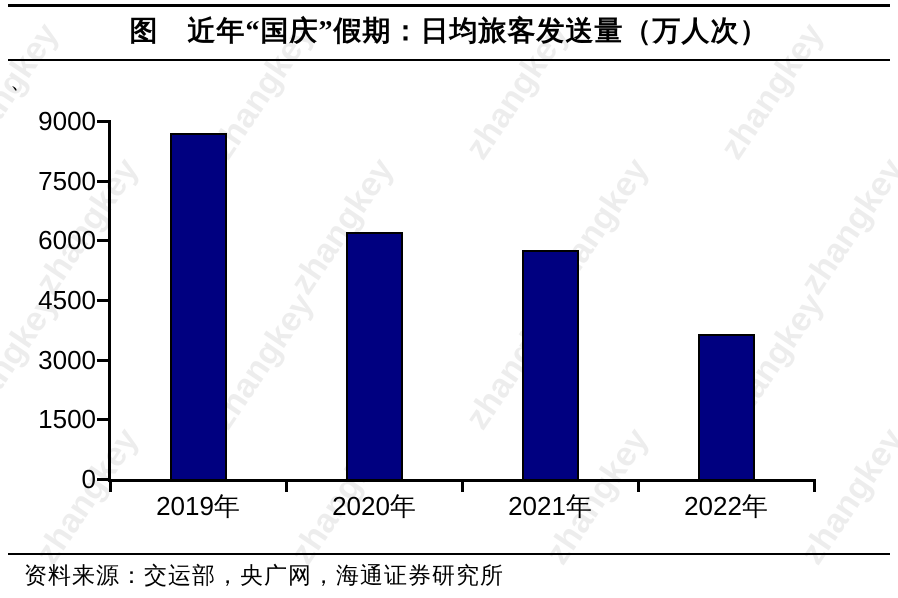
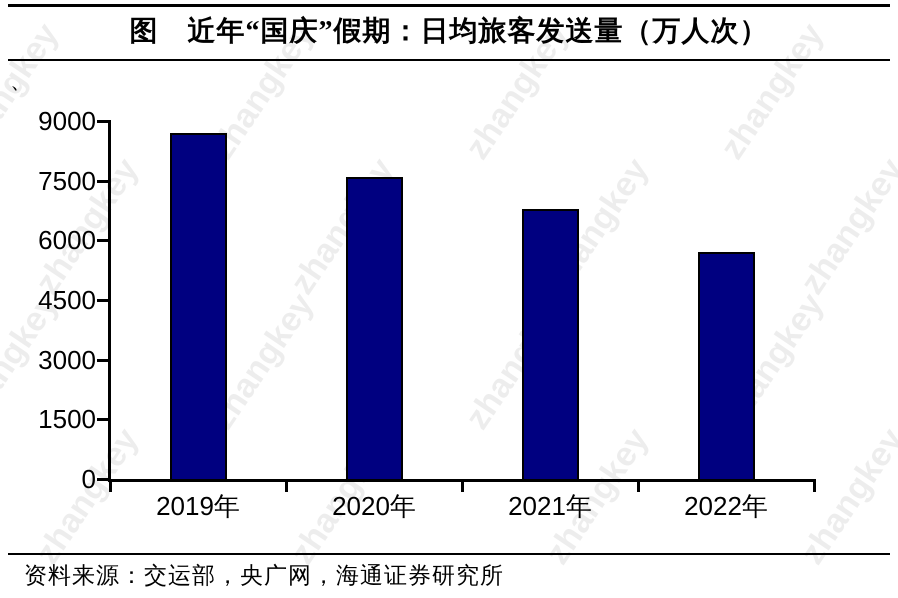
2020年: 6200 -> 7600
2021年: 5800 -> 6800
2022年: 3600 -> 5700
